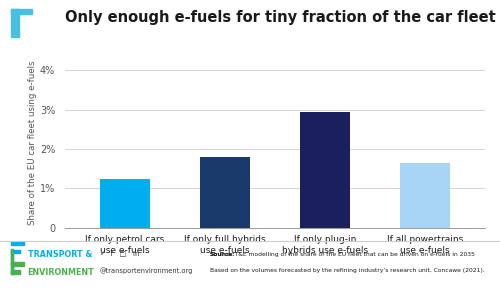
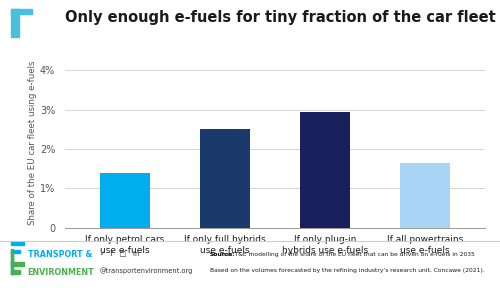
If only petrol cars use e-fuels: 1.25% -> 1.40%
If only full hybrids use e-fuels: 1.80% -> 2.50%
